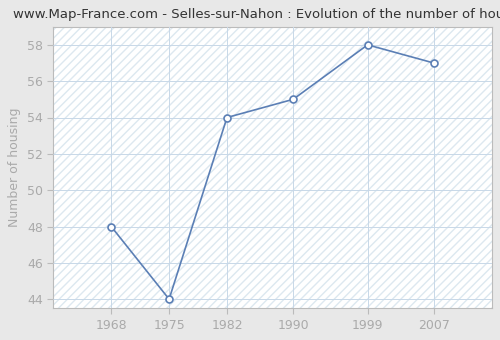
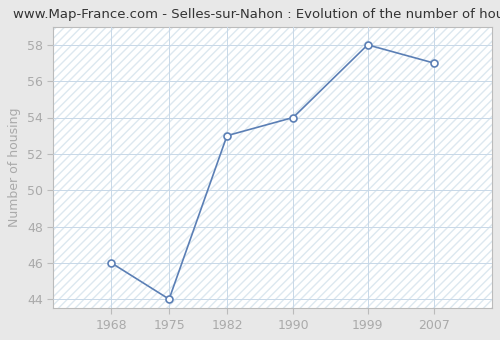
1968: 48 -> 46
1982: 54 -> 53
1990: 55 -> 54
